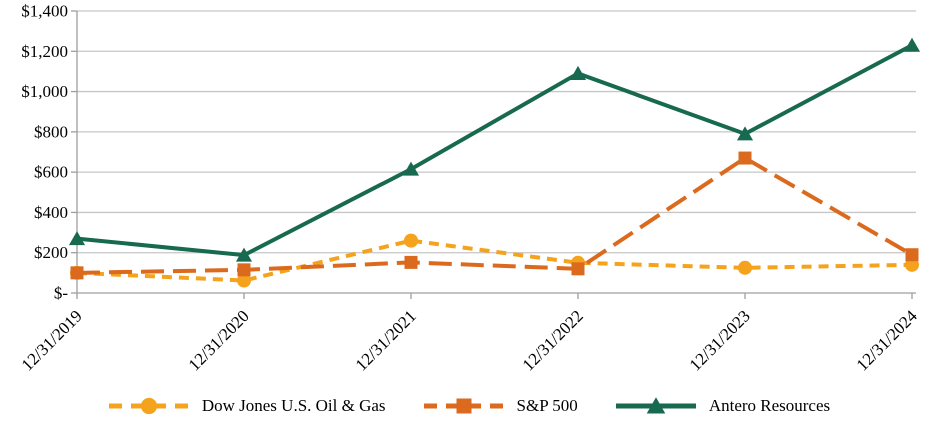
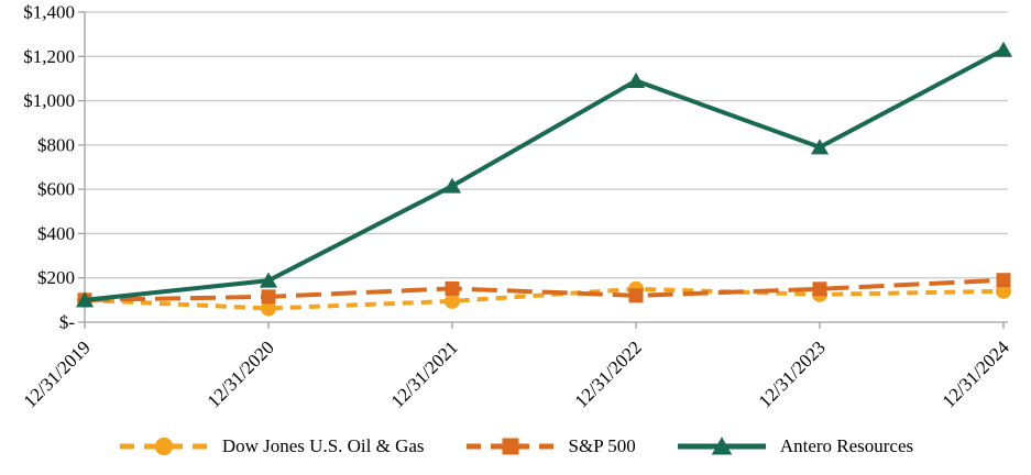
Antero Resources/12/31/2019: $270 -> $100
Dow Jones U.S. Oil & Gas/12/31/2021: $260 -> $100
S&P 500/12/31/2023: $670 -> $150
